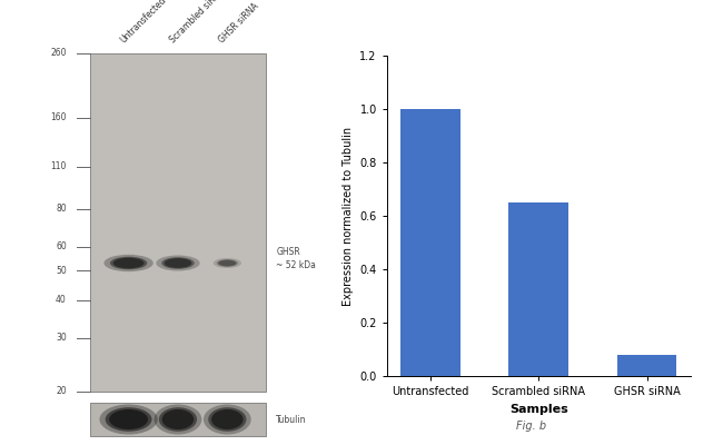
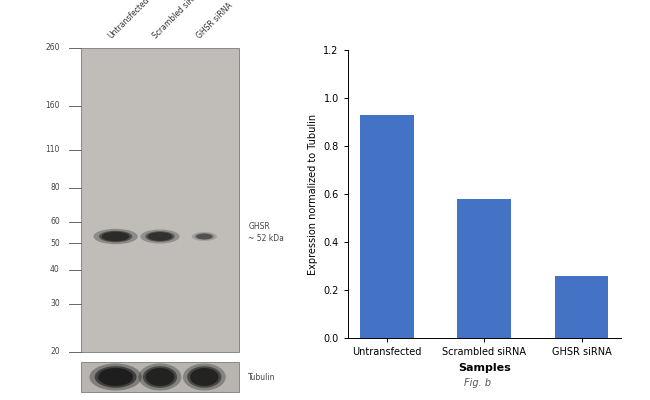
Untransfected: 1.00 -> 0.93
Scrambled siRNA: 0.65 -> 0.58
GHSR siRNA: 0.08 -> 0.26
